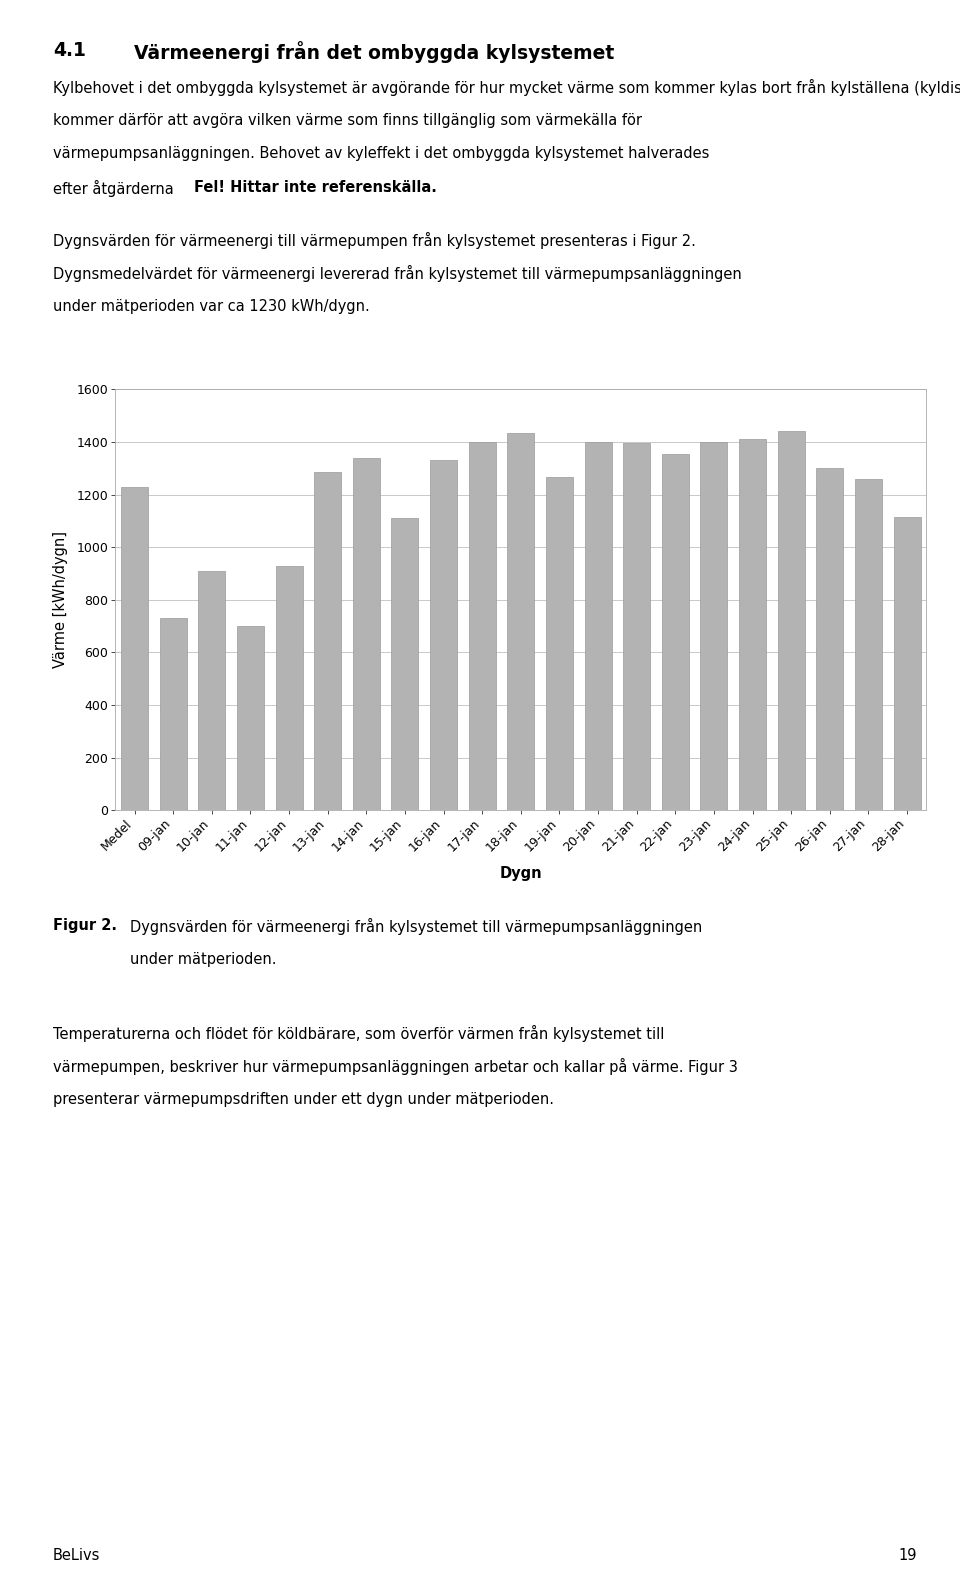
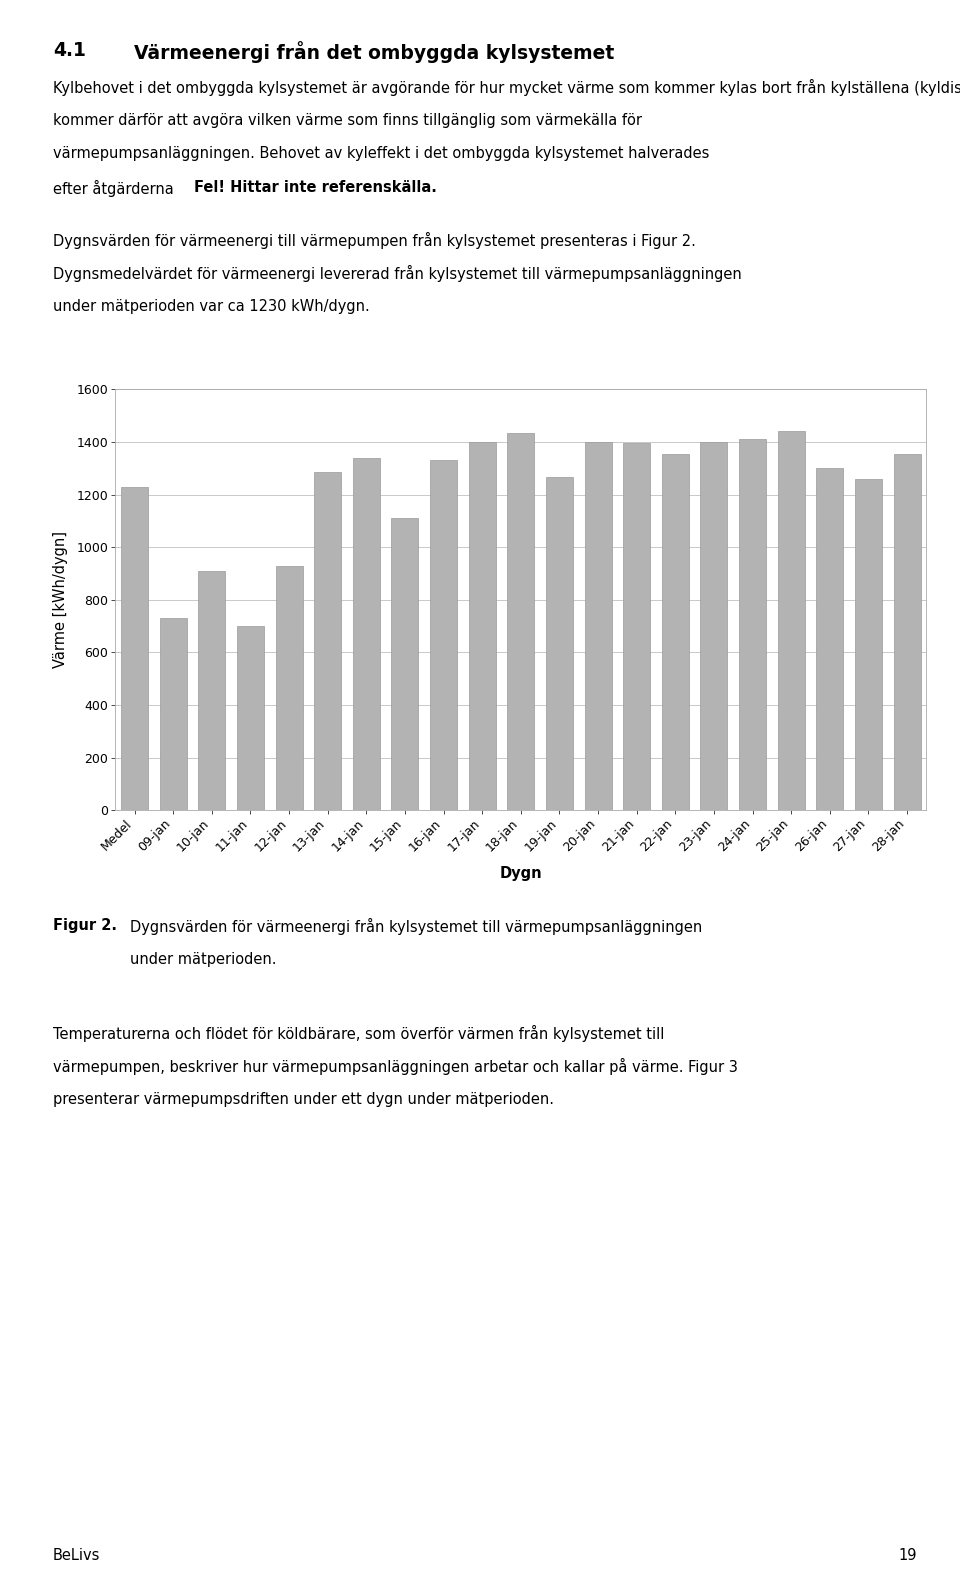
28-jan: 1115 -> 1355
